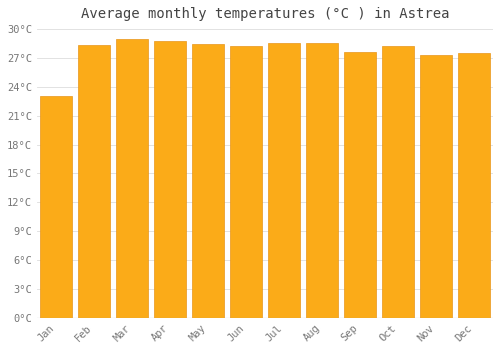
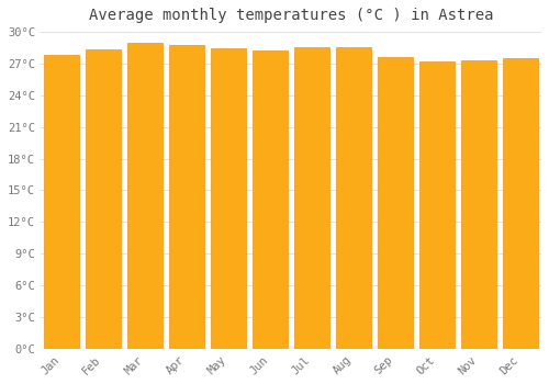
Jan: 23.0°C -> 27.8°C
Oct: 28.2°C -> 27.2°C
